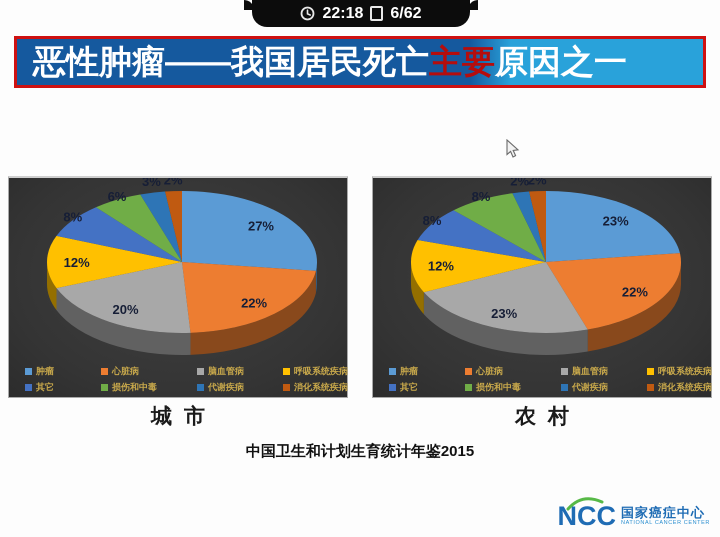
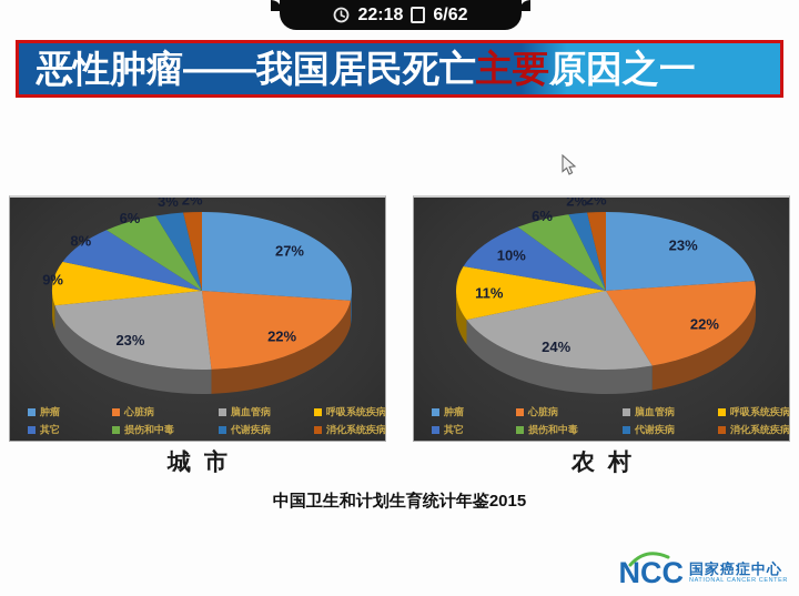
城市/脑血管病: 20% -> 23%
城市/呼吸系统疾病: 12% -> 9%
农村/脑血管病: 23% -> 24%
农村/呼吸系统疾病: 12% -> 11%
农村/其它: 8% -> 10%
农村/损伤和中毒: 8% -> 6%
